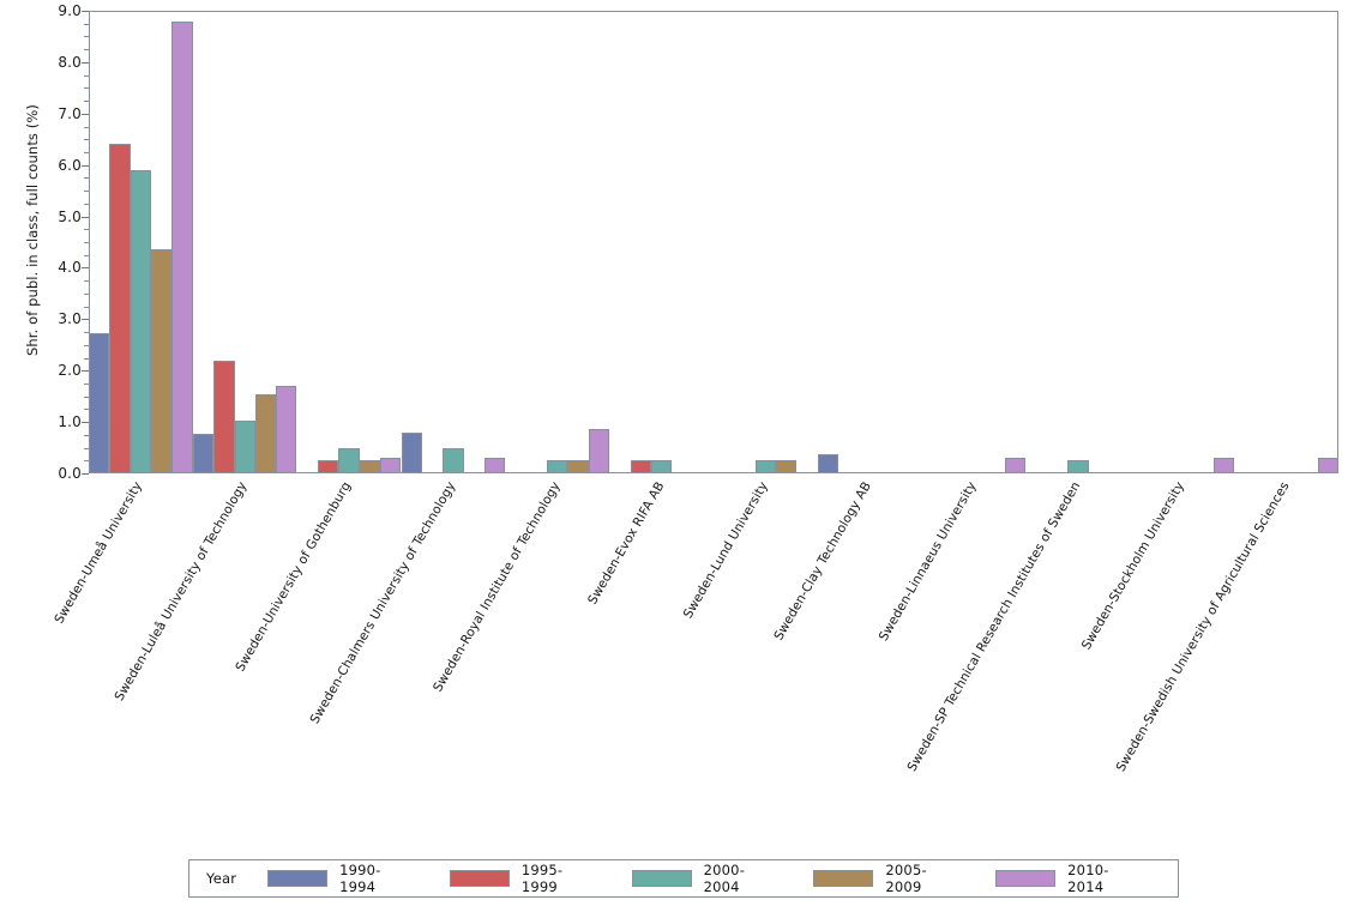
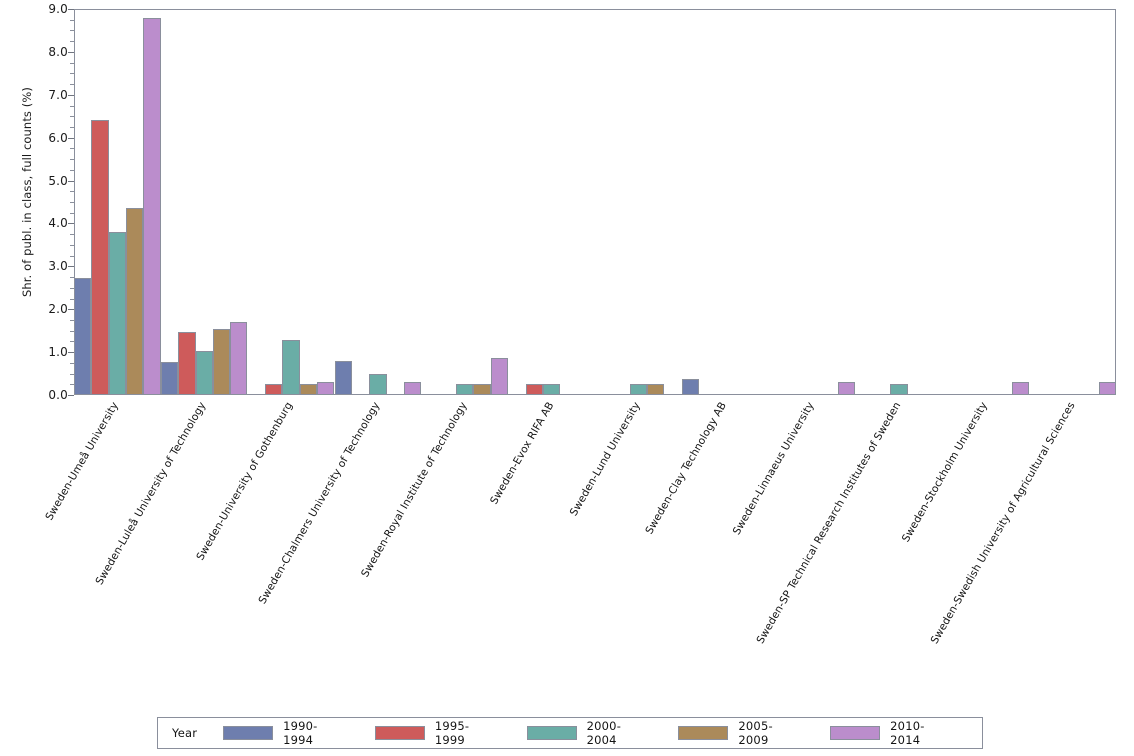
2000-2004/Sweden-Umeå University: 5.9 -> 3.8
1995-1999/Sweden-Luleå University of Technology: 2.2 -> 1.5
2000-2004/Sweden-University of Gothenburg: 0.5 -> 1.3
